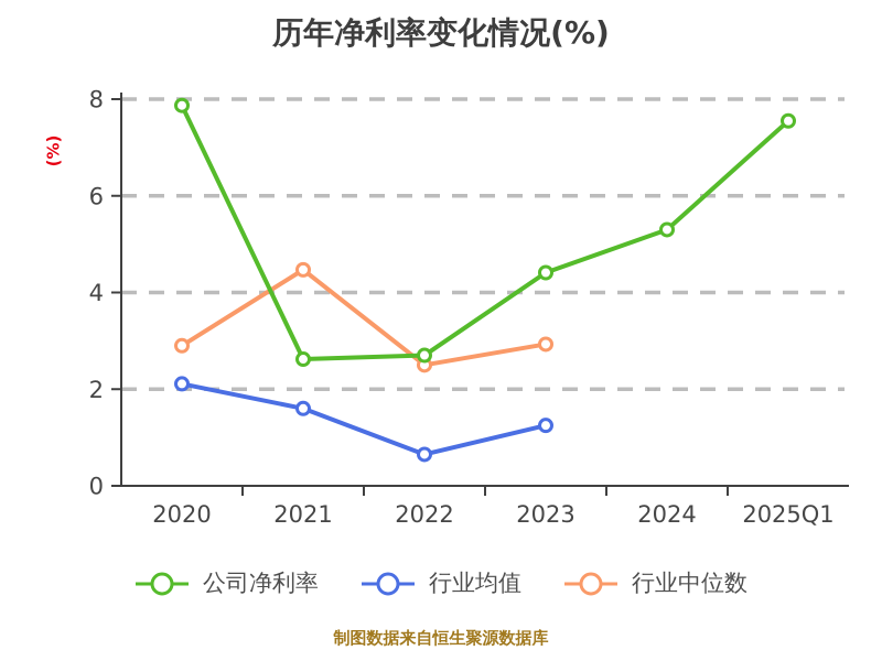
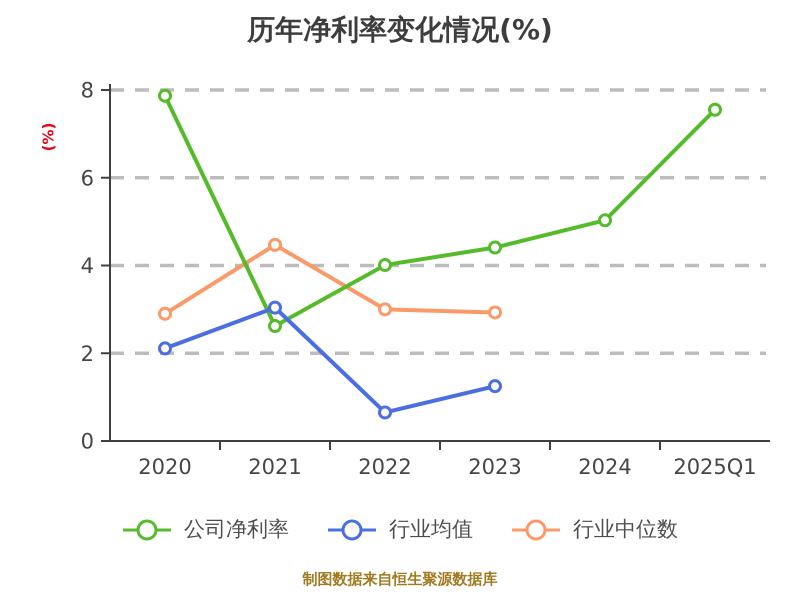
行业均值/2021: 1.6 -> 3.0
公司净利率/2022: 2.7 -> 4.0
行业中位数/2022: 2.5 -> 3.0
公司净利率/2024: 5.3 -> 5.0
